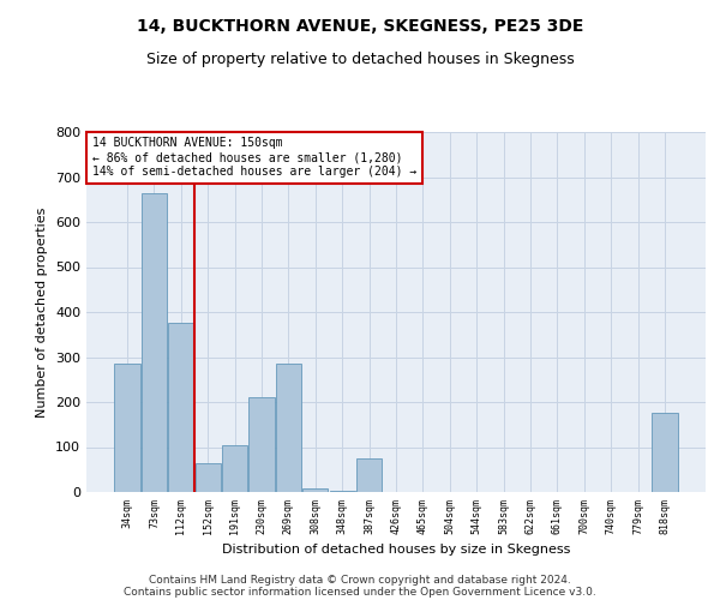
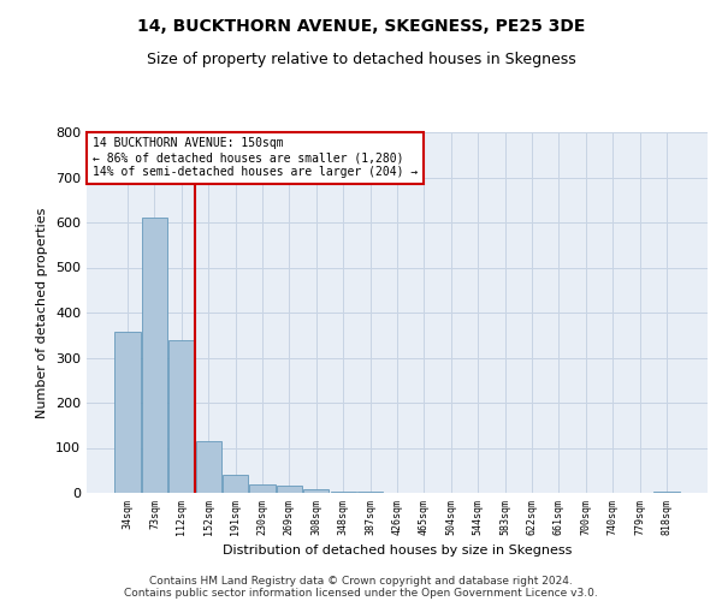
34sqm: 285 -> 358
73sqm: 665 -> 611
112sqm: 375 -> 338
152sqm: 65 -> 115
191sqm: 105 -> 40
230sqm: 210 -> 20
269sqm: 285 -> 15
387sqm: 75 -> 3
818sqm: 175 -> 4
